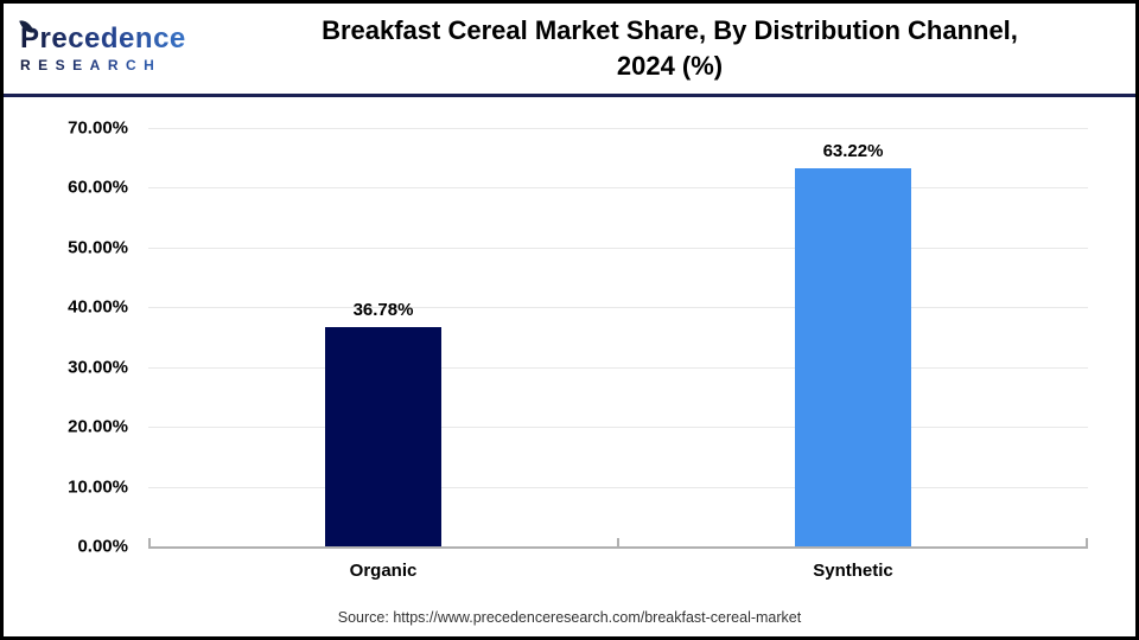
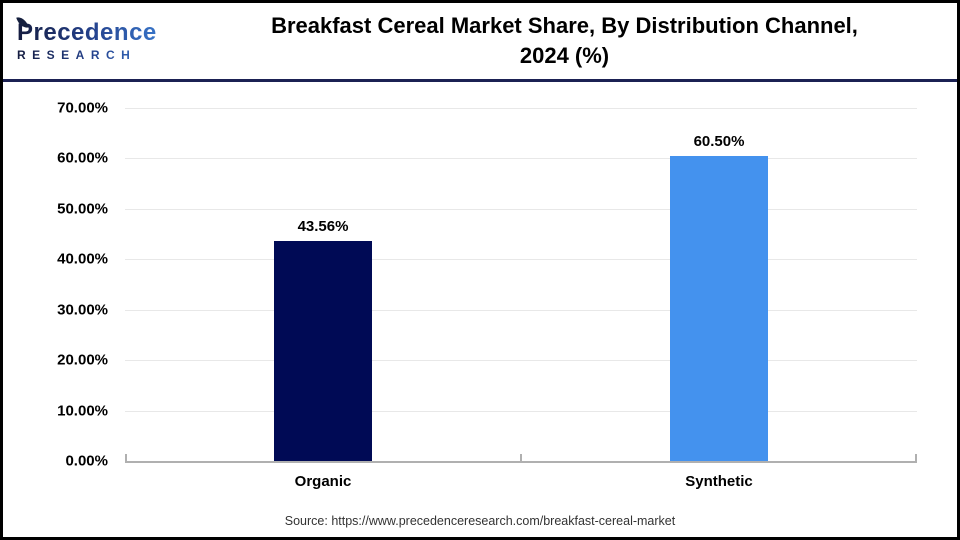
Organic: 36.78% -> 43.56%
Synthetic: 63.22% -> 60.50%
